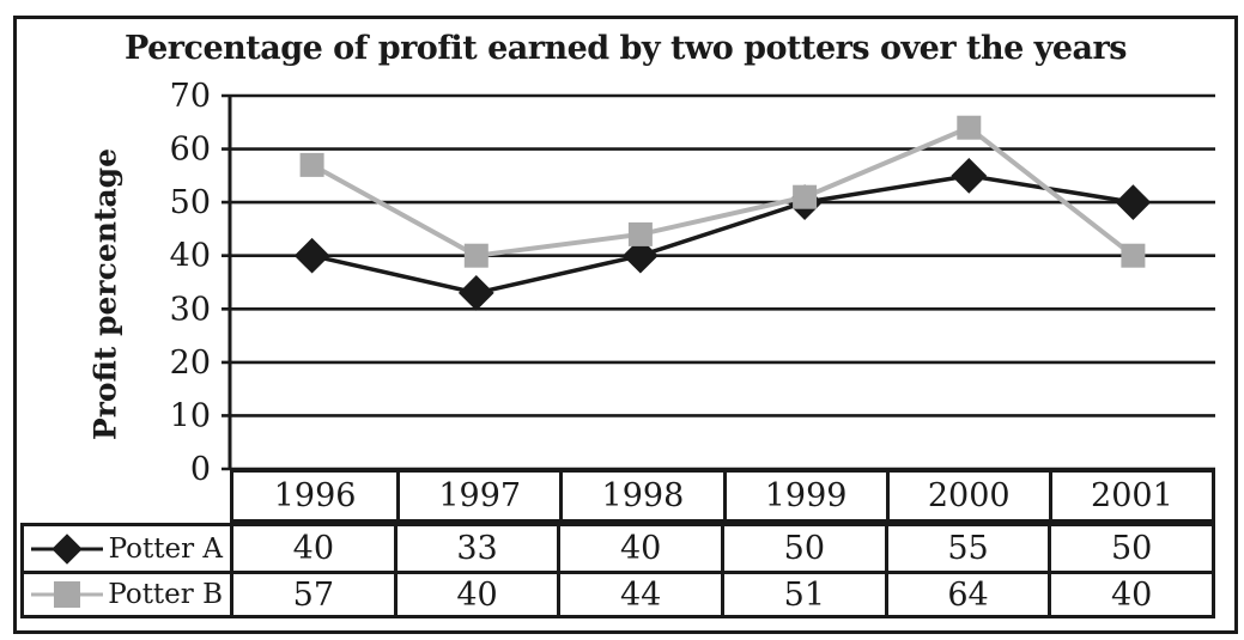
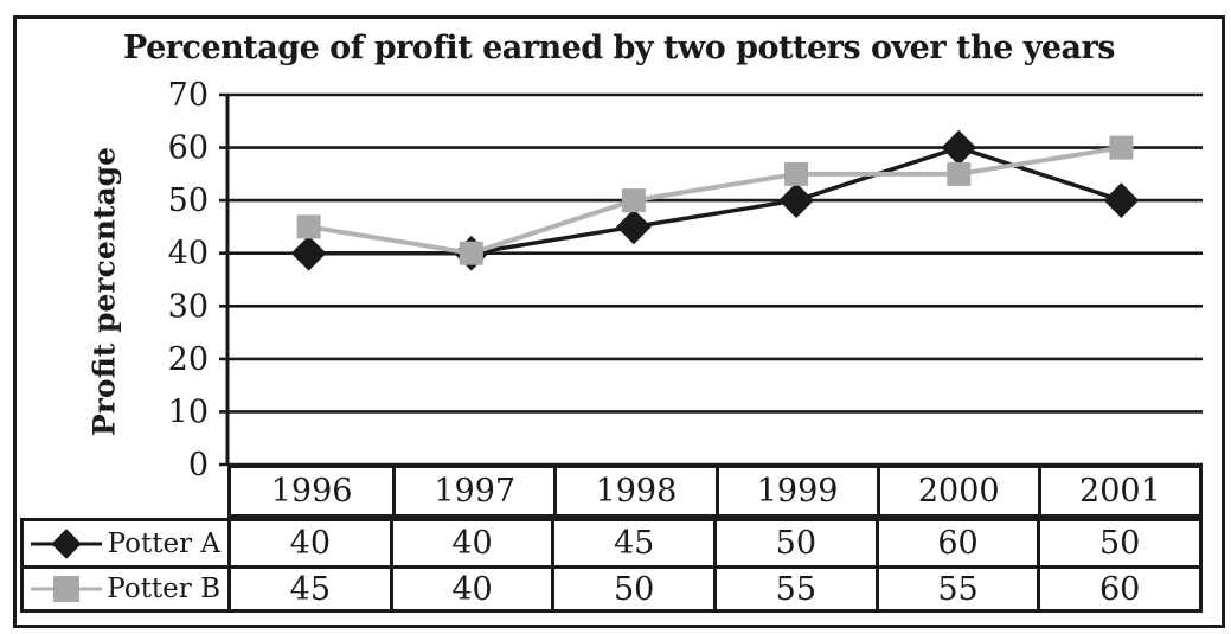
Potter B/1996: 57 -> 45
Potter A/1997: 33 -> 40
Potter A/1998: 40 -> 45
Potter B/1998: 44 -> 50
Potter B/1999: 51 -> 55
Potter A/2000: 55 -> 60
Potter B/2000: 64 -> 55
Potter B/2001: 40 -> 60
